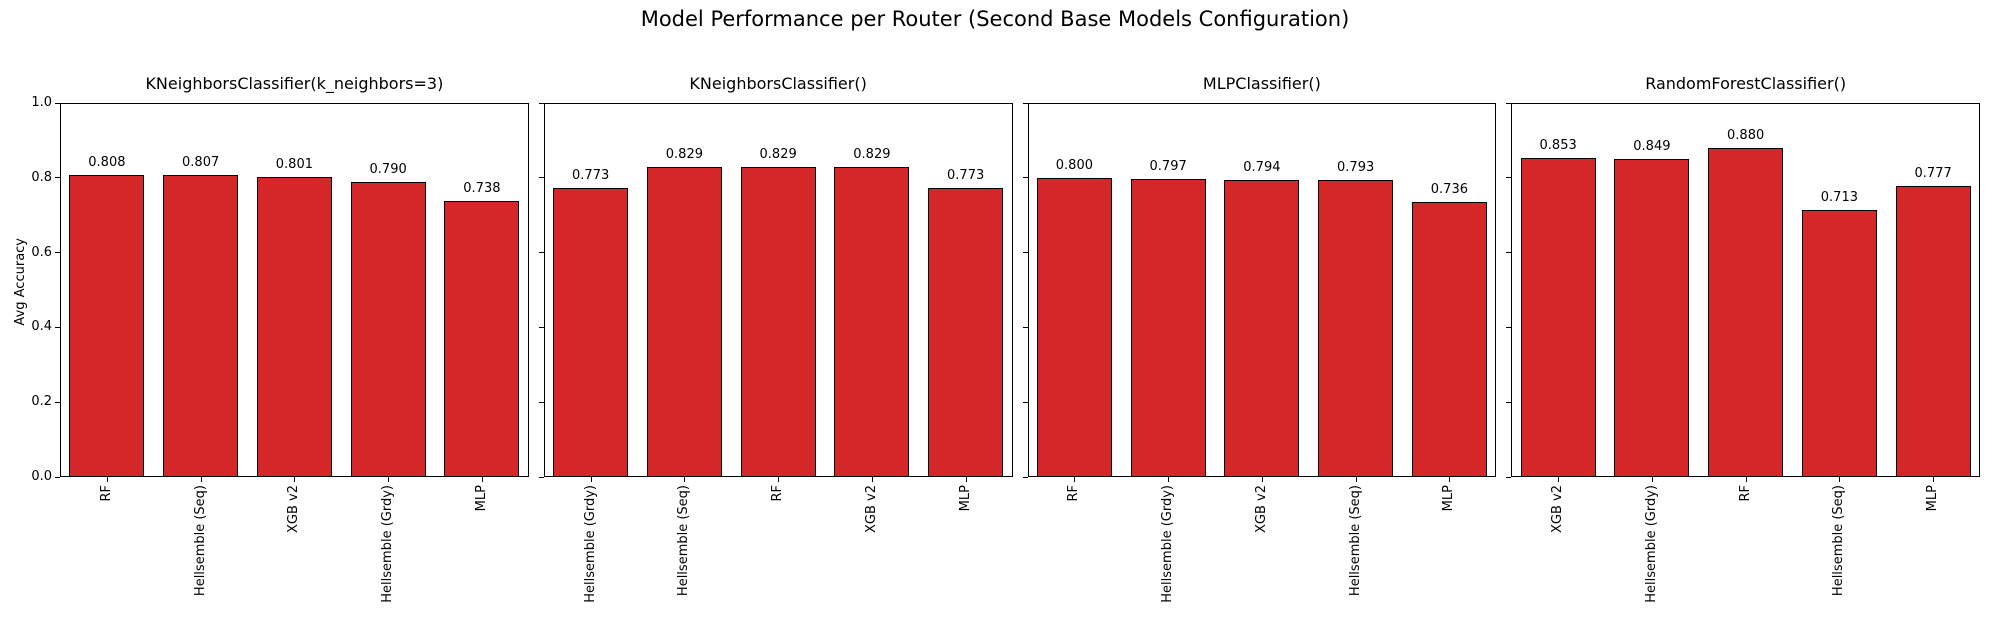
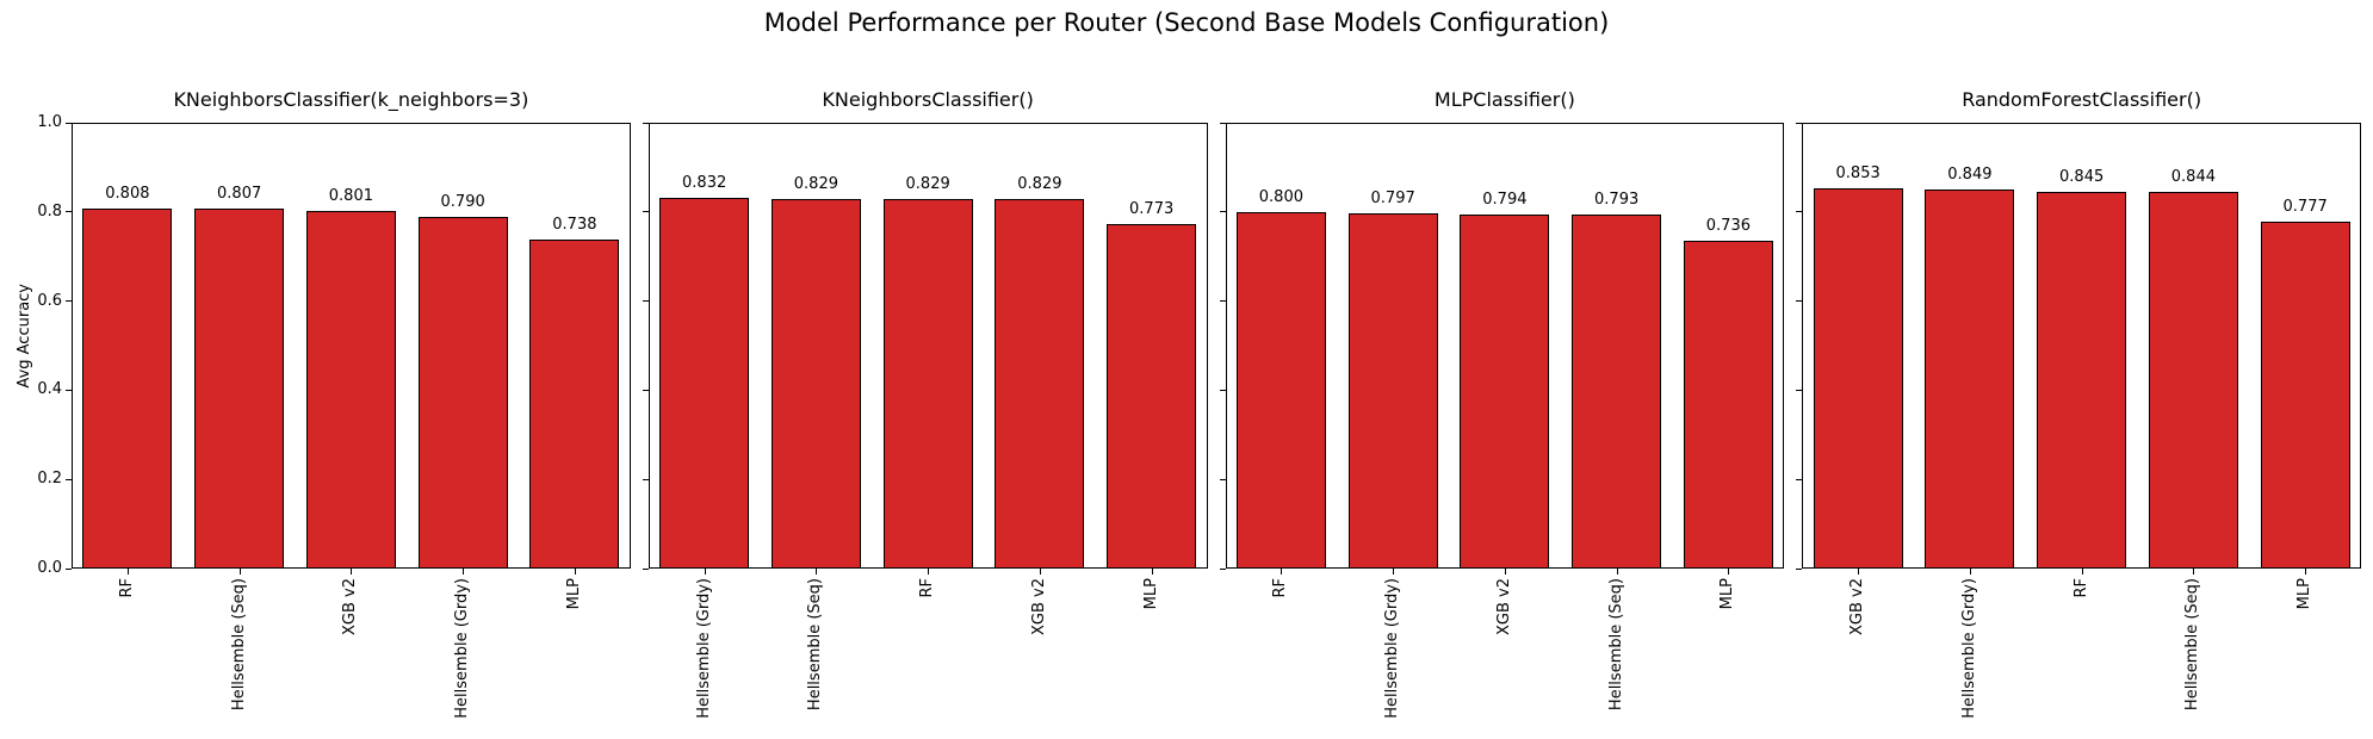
KNeighborsClassifier()/Hellsemble (Grdy): 0.773 -> 0.832
RandomForestClassifier()/RF: 0.880 -> 0.845
RandomForestClassifier()/Hellsemble (Seq): 0.713 -> 0.844
